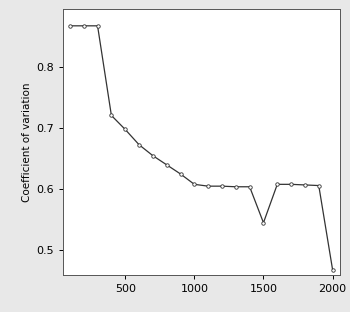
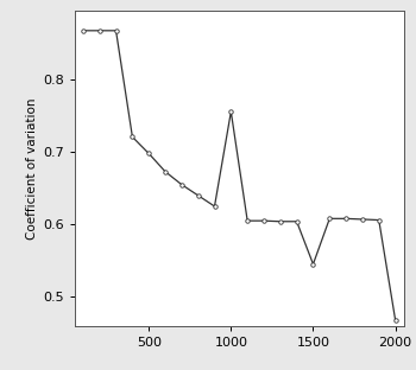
1000: 0.608 -> 0.756
